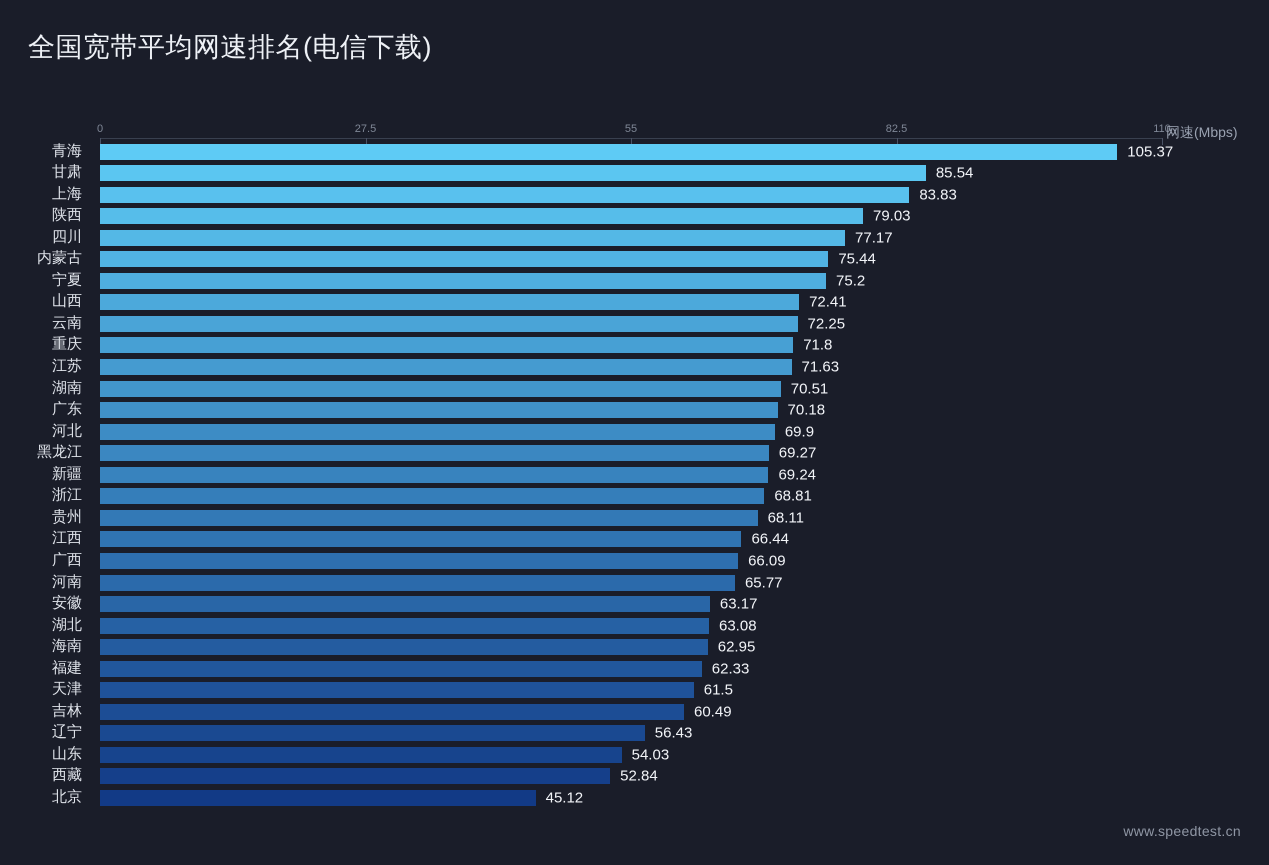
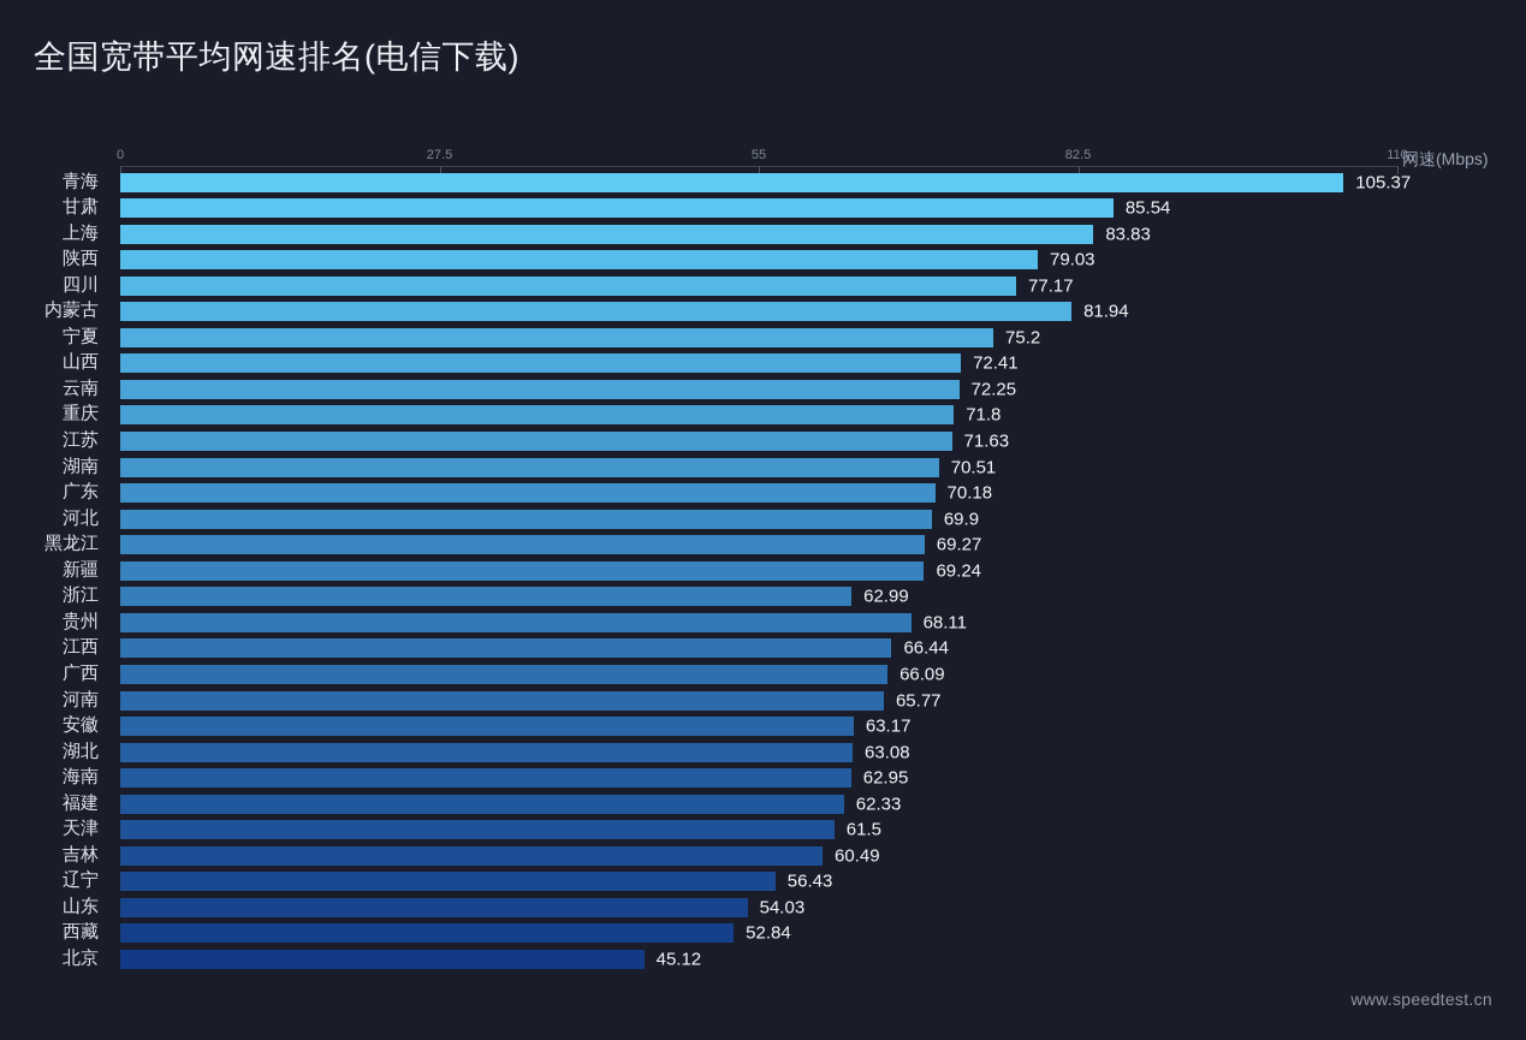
内蒙古: 75.44 -> 81.94
浙江: 68.81 -> 62.99
